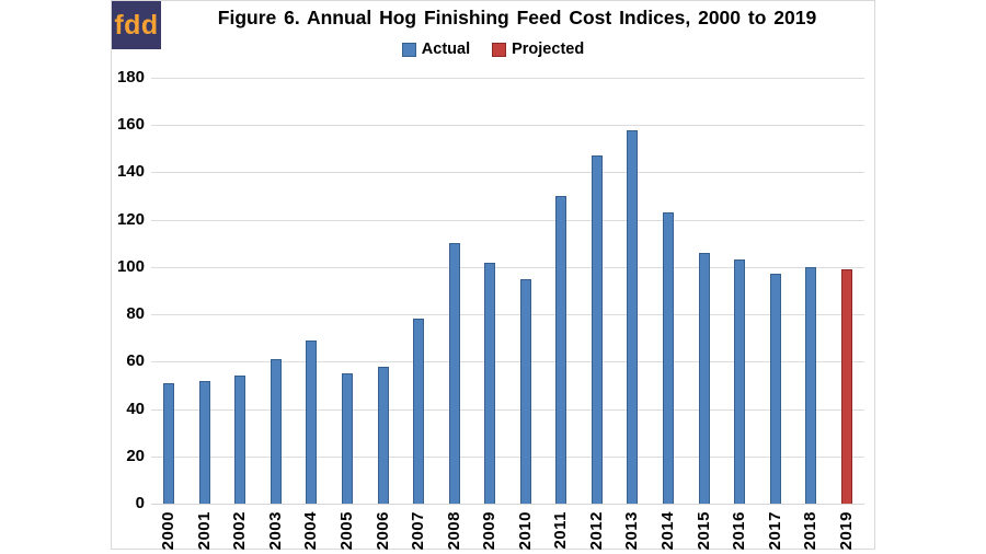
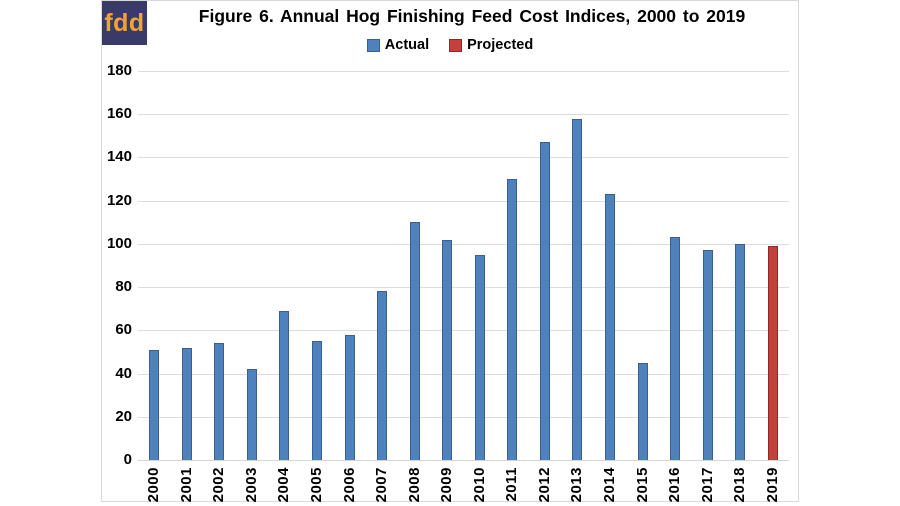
2003: 61 -> 42
2015: 106 -> 45
